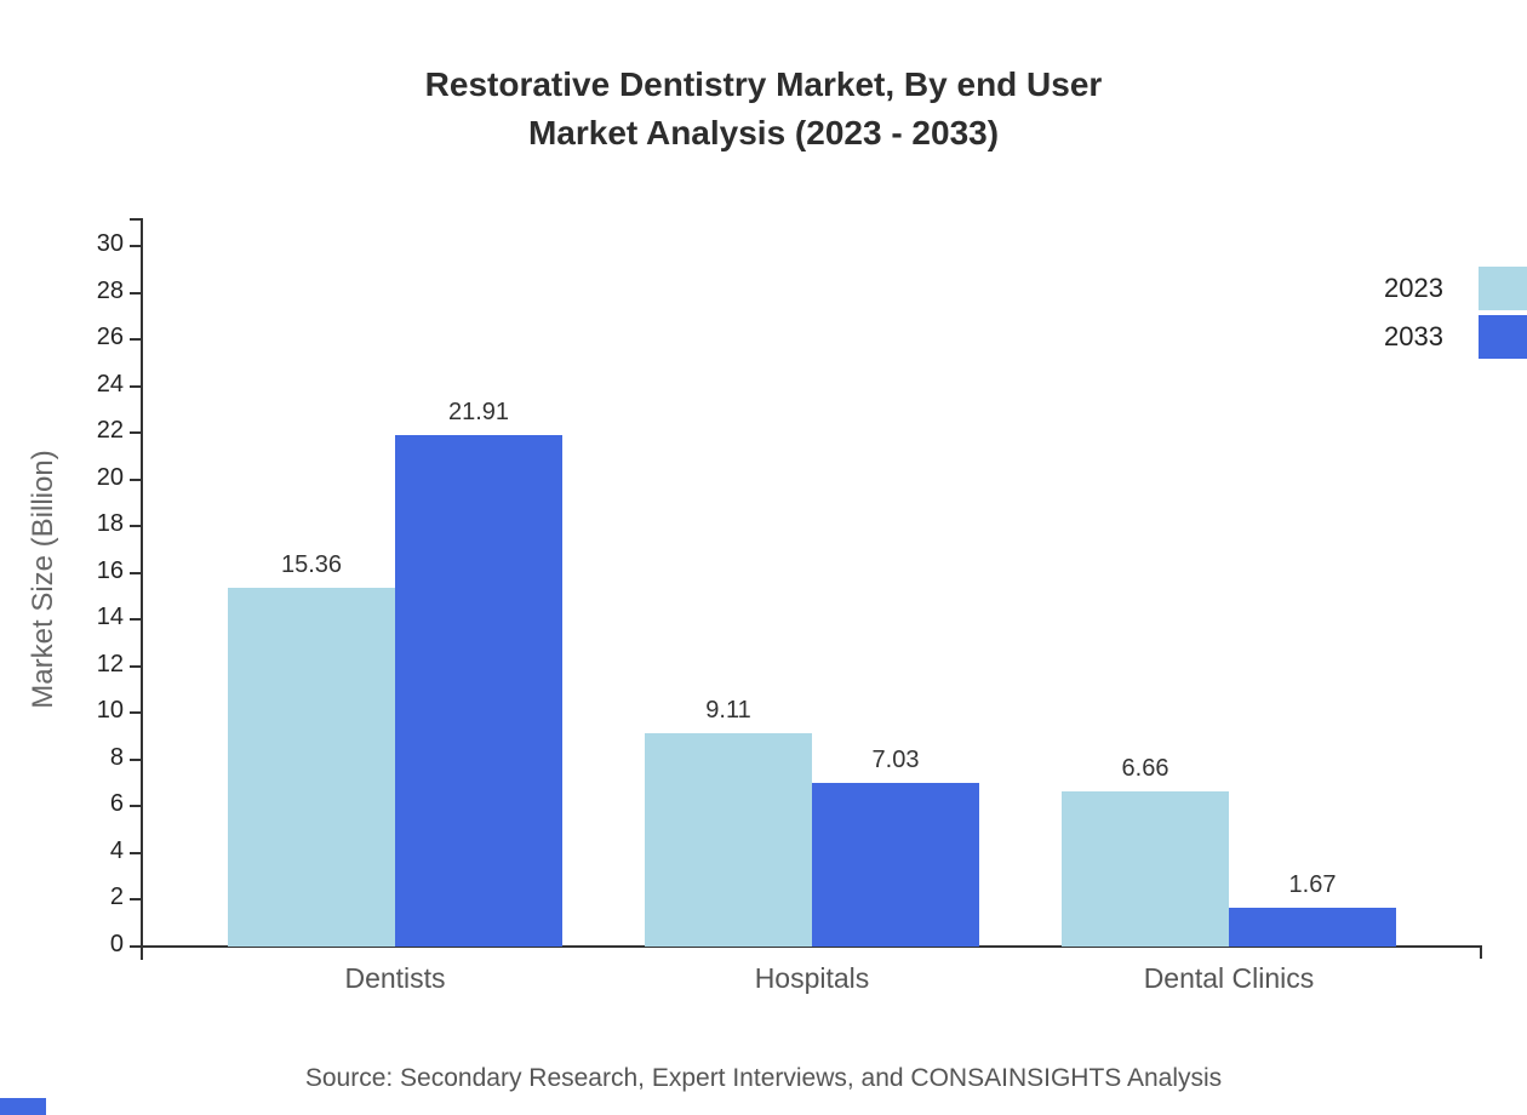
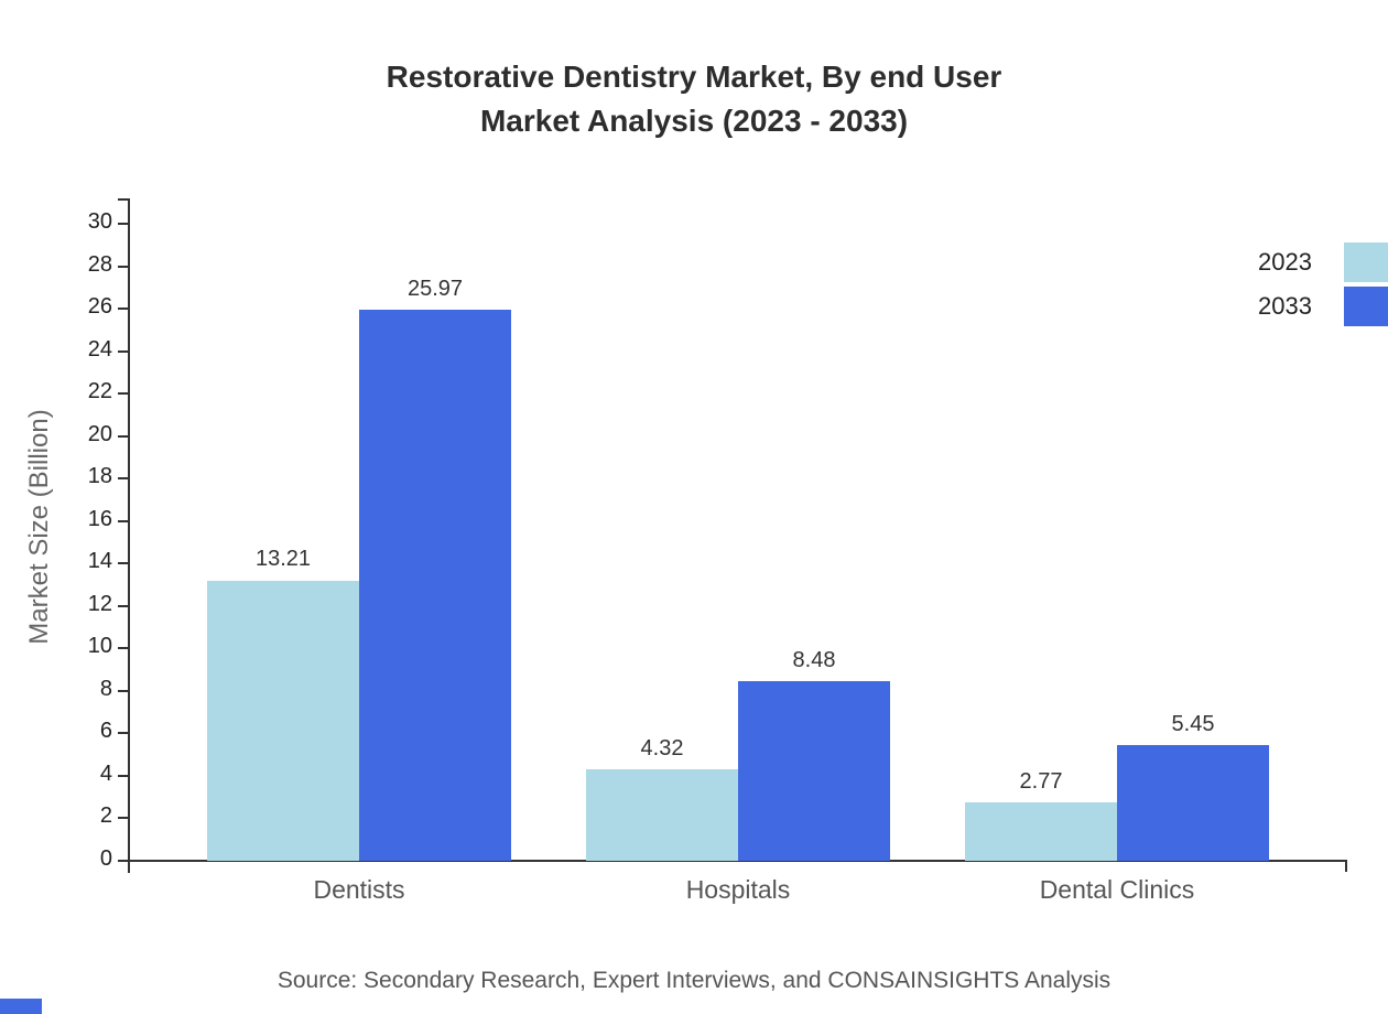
2023/Dentists: 15.36 -> 13.21
2033/Dentists: 21.91 -> 25.97
2023/Hospitals: 9.11 -> 4.32
2033/Hospitals: 7.03 -> 8.48
2023/Dental Clinics: 6.66 -> 2.77
2033/Dental Clinics: 1.67 -> 5.45
